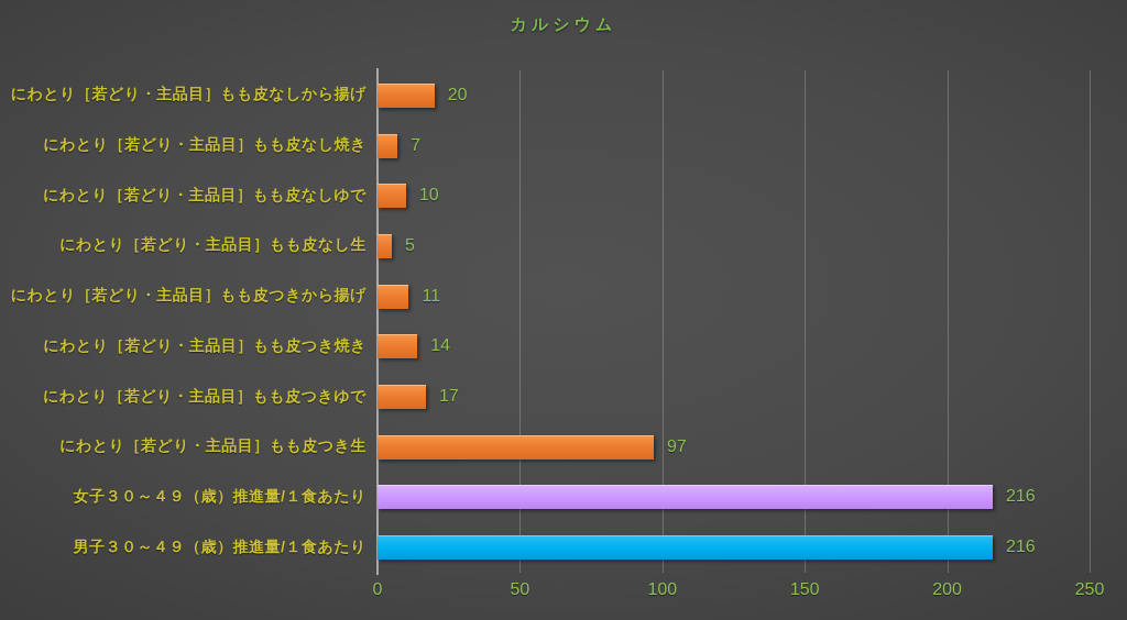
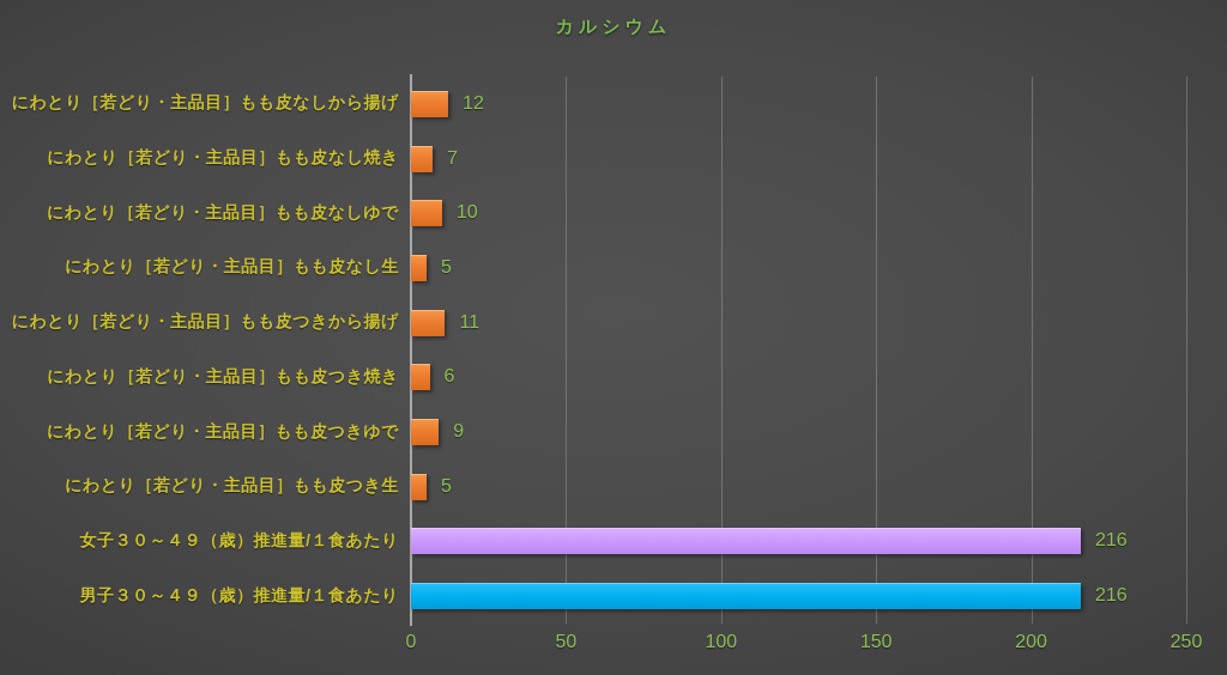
にわとり［若どり・主品目］もも皮なしから揚げ: 20 -> 12
にわとり［若どり・主品目］もも皮つき焼き: 14 -> 6
にわとり［若どり・主品目］もも皮つきゆで: 17 -> 9
にわとり［若どり・主品目］もも皮つき生: 97 -> 5
